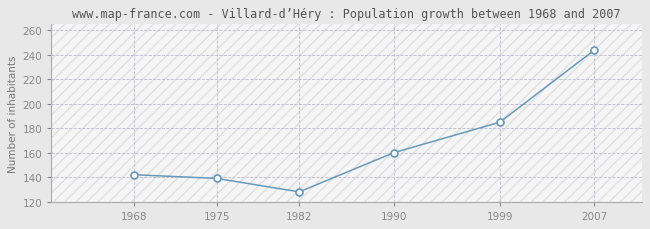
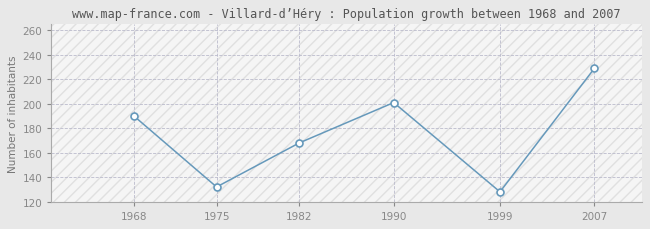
1968: 142 -> 190
1975: 139 -> 132
1982: 128 -> 168
1990: 160 -> 201
1999: 185 -> 128
2007: 244 -> 229
